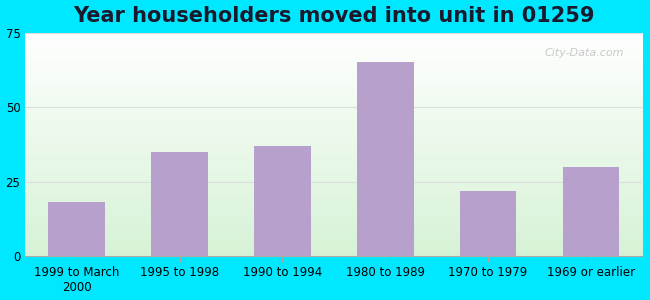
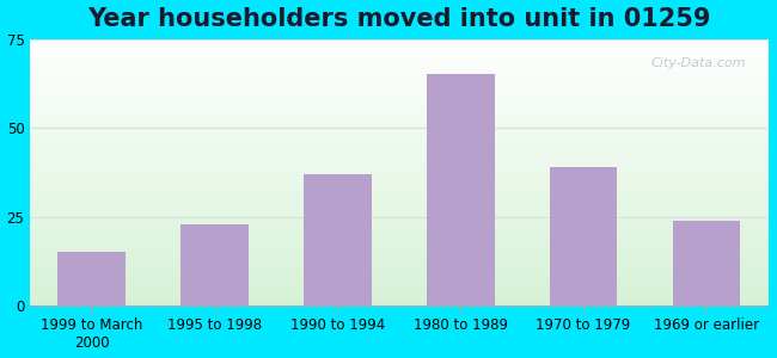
1999 to March 2000: 18 -> 15
1995 to 1998: 35 -> 23
1970 to 1979: 22 -> 39
1969 or earlier: 30 -> 24
